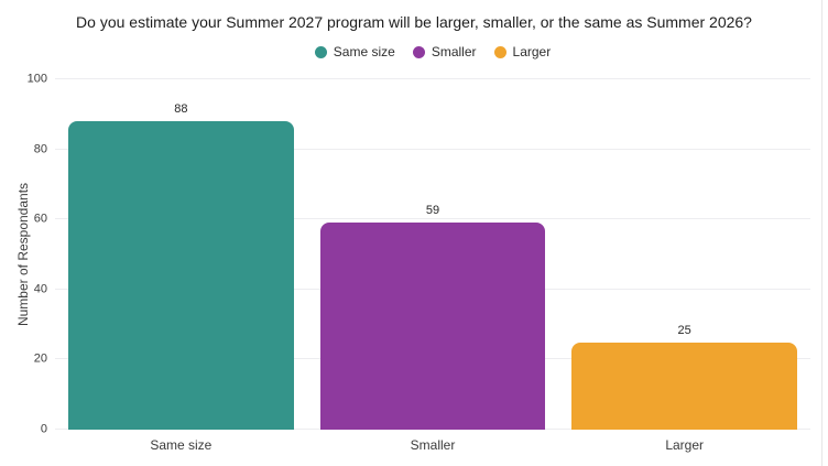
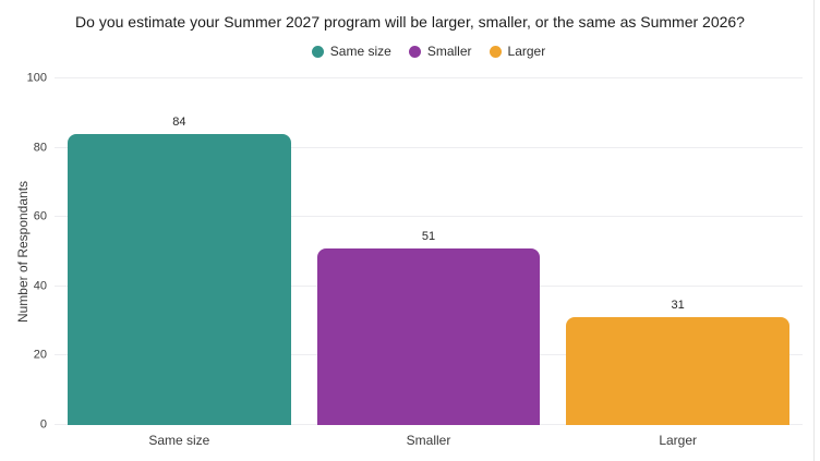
Same size: 88 -> 84
Smaller: 59 -> 51
Larger: 25 -> 31
